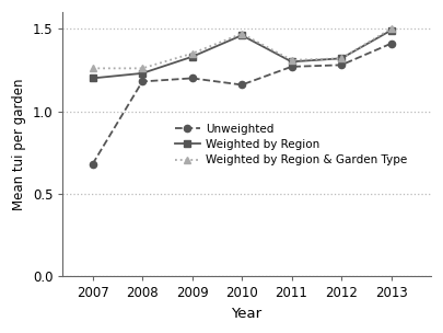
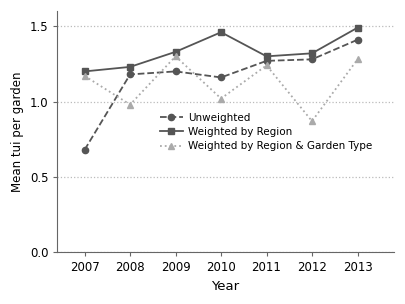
Weighted by Region & Garden Type/2007: 1.26 -> 1.17
Weighted by Region & Garden Type/2008: 1.26 -> 0.98
Weighted by Region & Garden Type/2009: 1.35 -> 1.30
Weighted by Region & Garden Type/2010: 1.47 -> 1.02
Weighted by Region & Garden Type/2011: 1.31 -> 1.24
Weighted by Region & Garden Type/2012: 1.32 -> 0.87
Weighted by Region & Garden Type/2013: 1.50 -> 1.28
